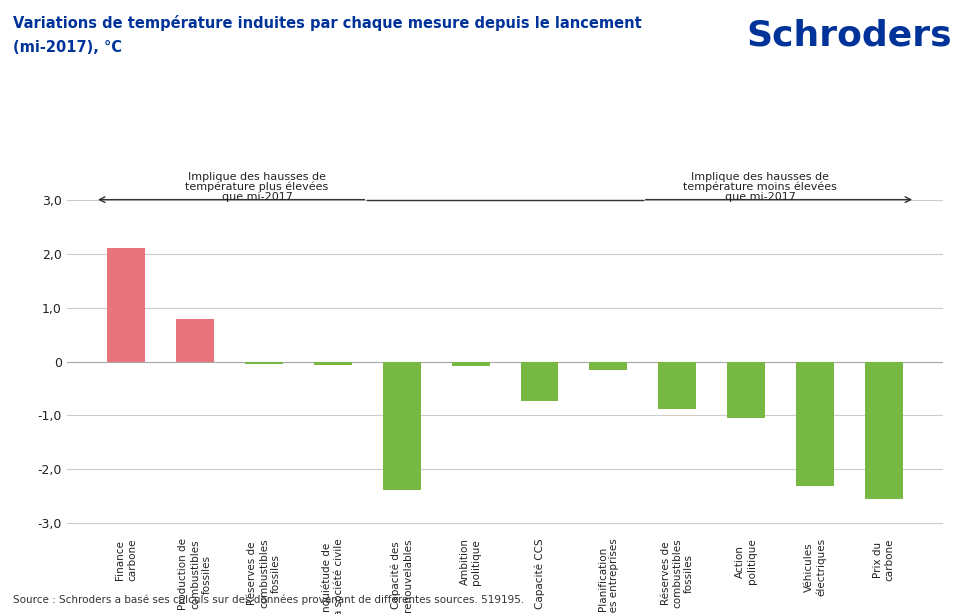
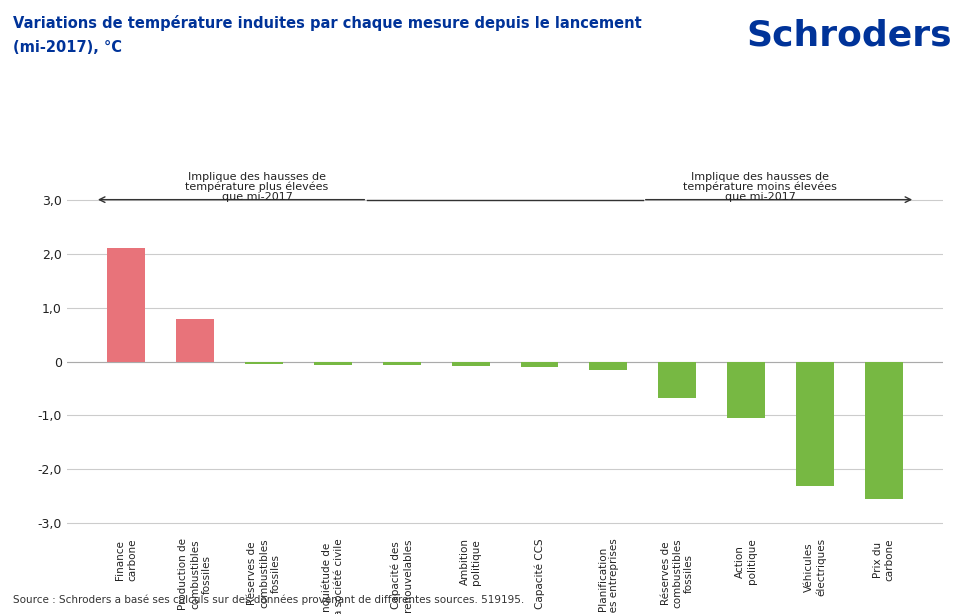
Capacité des renouvelables: -2,38 -> -0,07
Capacité CCS: -0,74 -> -0,10
Réserves de combustibles fossiles: -0,88 -> -0,68
